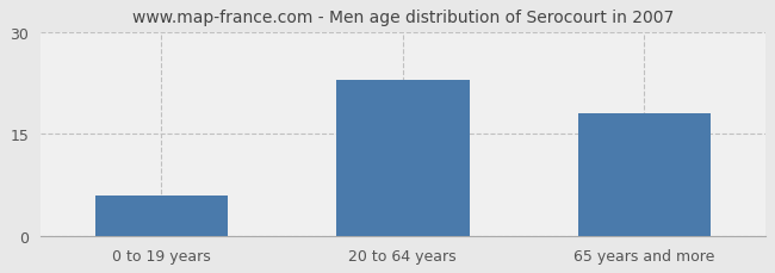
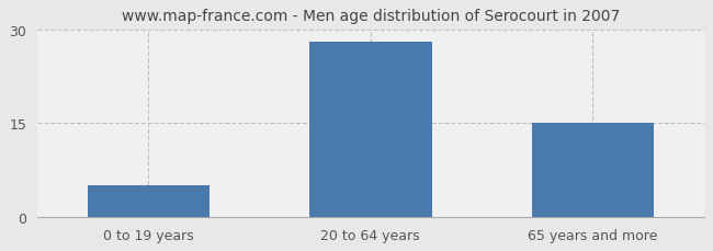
0 to 19 years: 6 -> 5
20 to 64 years: 23 -> 28
65 years and more: 18 -> 15
